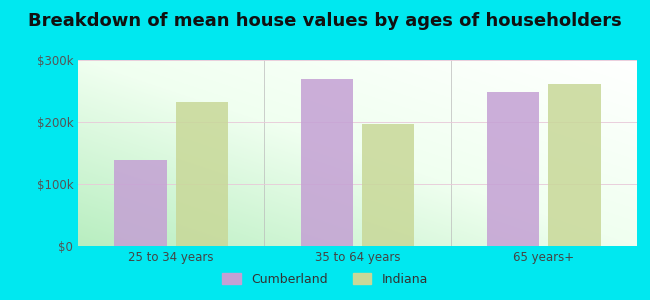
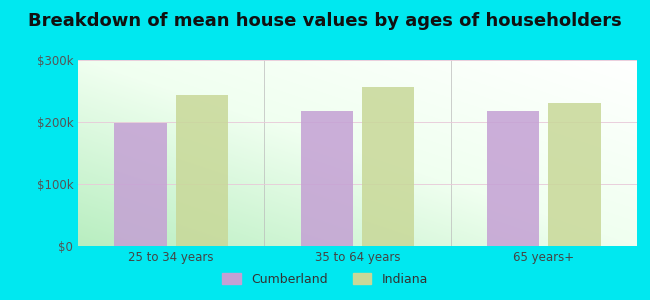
Cumberland/25 to 34 years: $138k -> $198k
Indiana/25 to 34 years: $232k -> $243k
Cumberland/35 to 64 years: $270k -> $218k
Indiana/35 to 64 years: $196k -> $257k
Cumberland/65 years+: $248k -> $218k
Indiana/65 years+: $262k -> $230k
